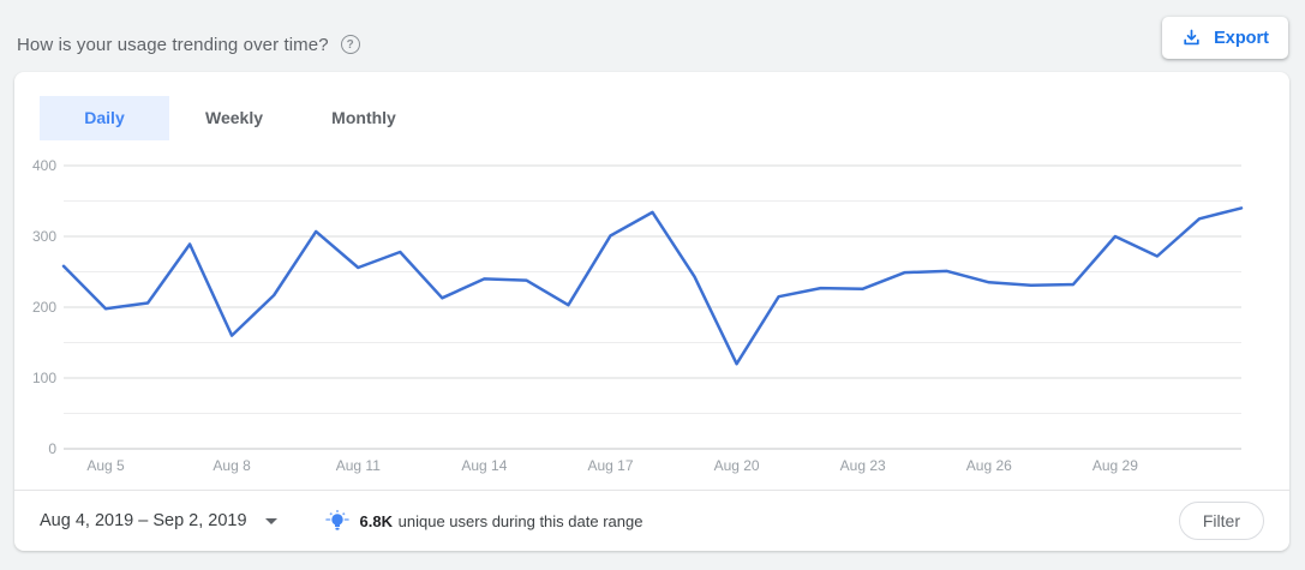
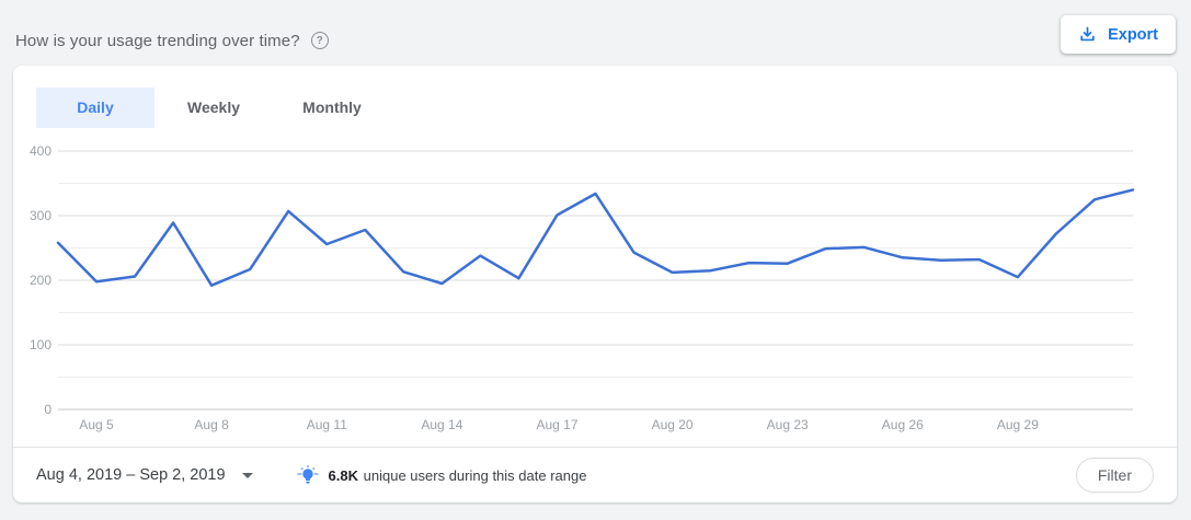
Aug 8: 160 -> 190
Aug 14: 240 -> 200
Aug 20: 120 -> 210
Aug 29: 300 -> 200
